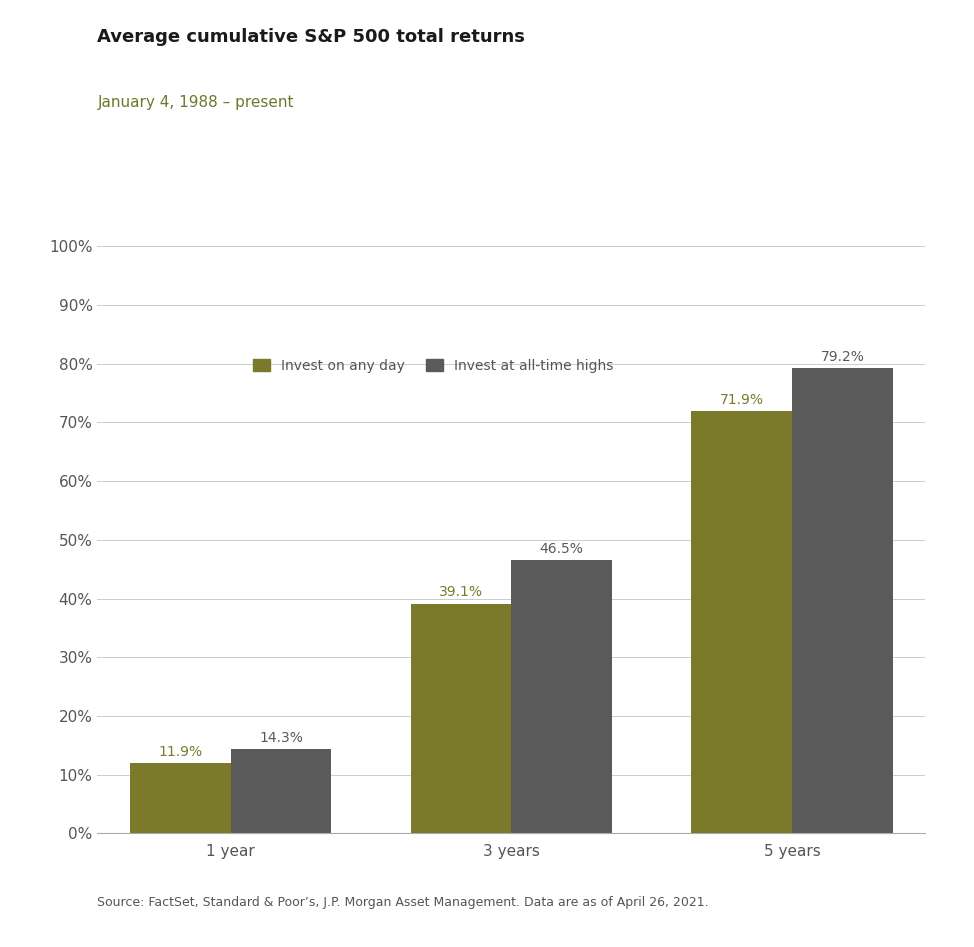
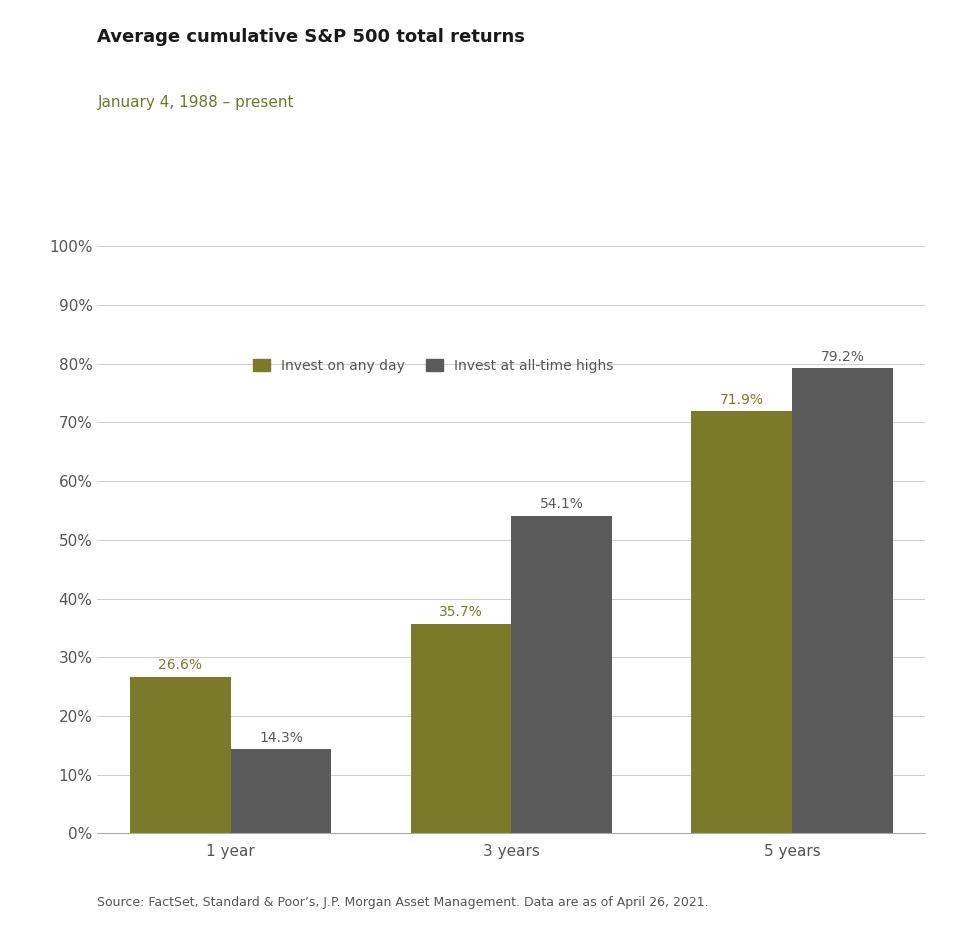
Invest on any day/1 year: 11.9% -> 26.6%
Invest on any day/3 years: 39.1% -> 35.7%
Invest at all-time highs/3 years: 46.5% -> 54.1%
